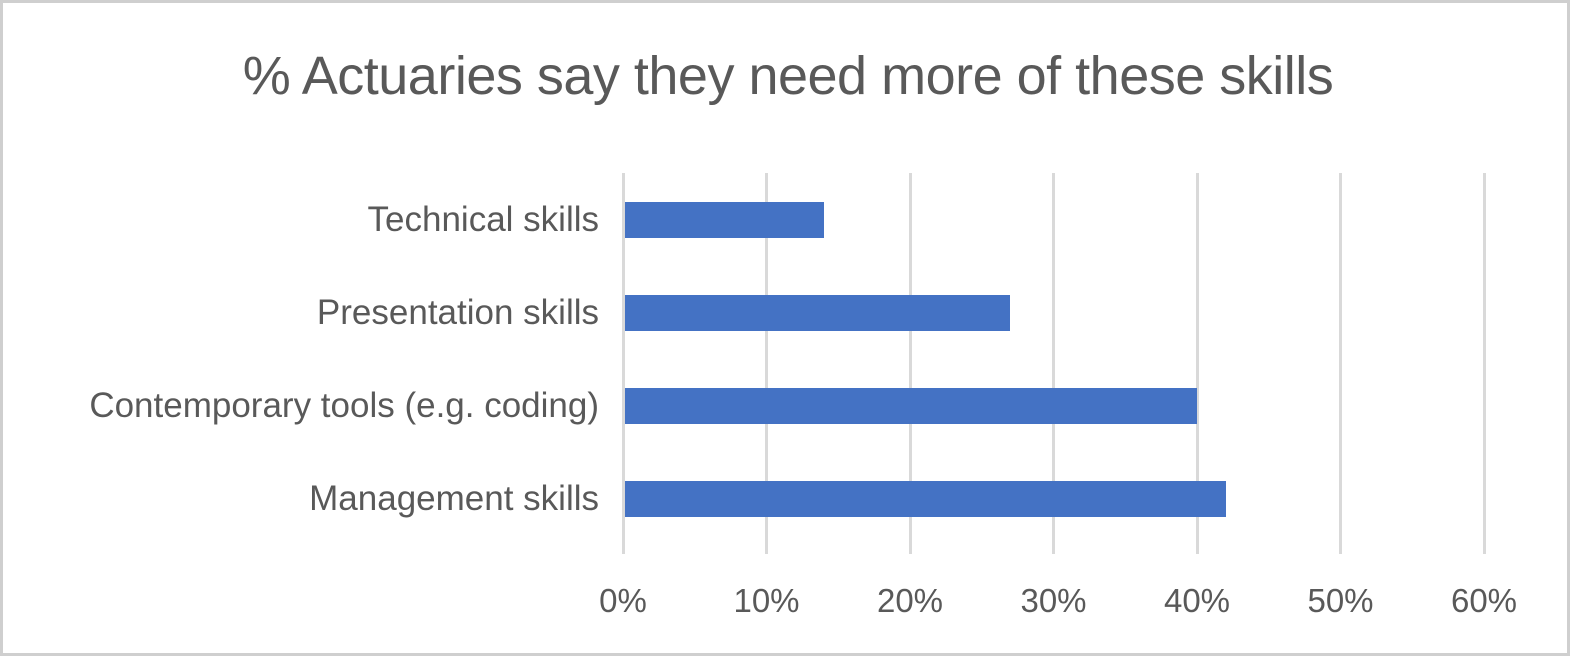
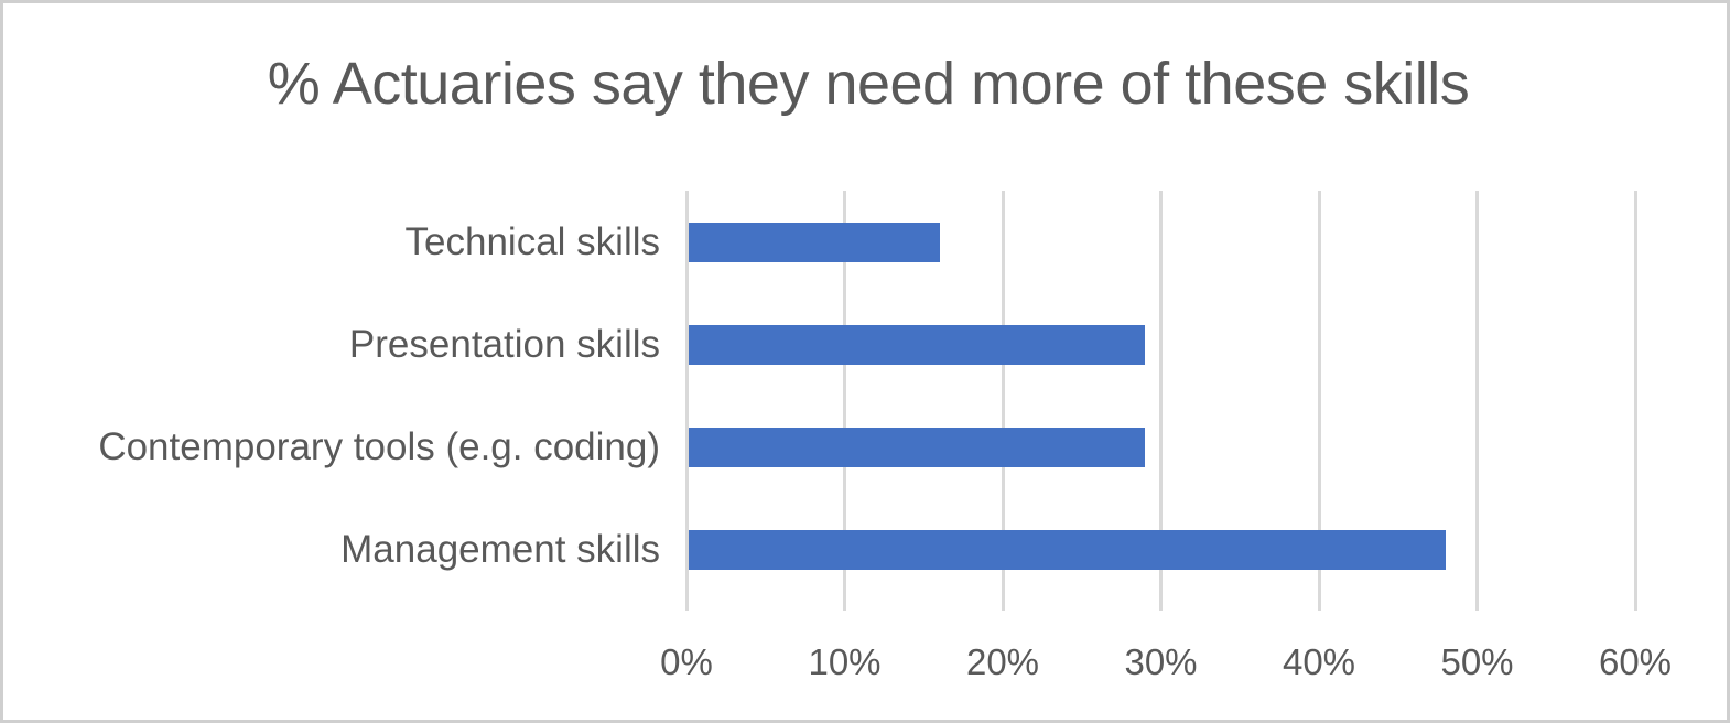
Technical skills: 14% -> 16%
Presentation skills: 27% -> 29%
Contemporary tools (e.g. coding): 40% -> 29%
Management skills: 42% -> 48%
